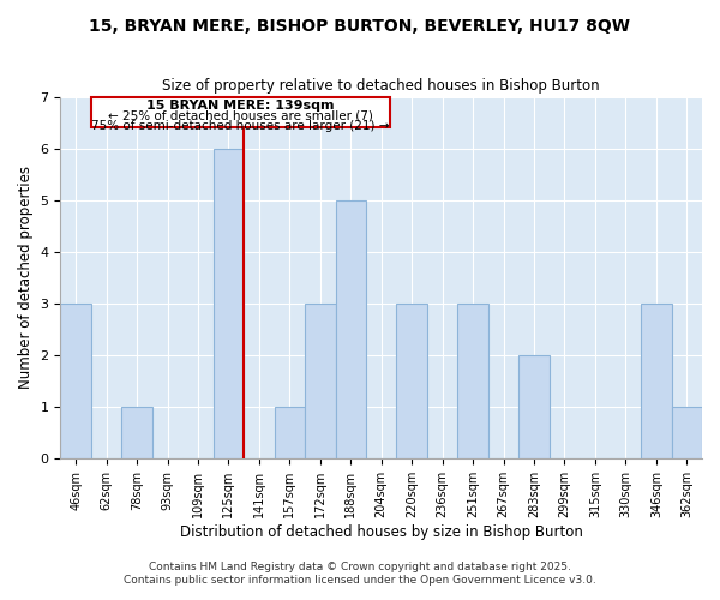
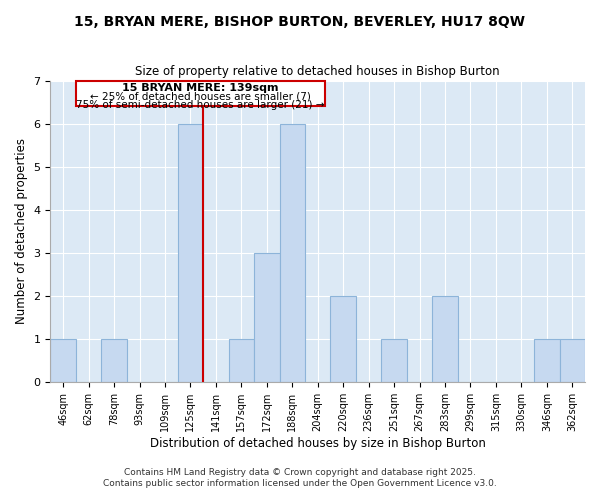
46sqm: 3 -> 1
188sqm: 5 -> 6
220sqm: 3 -> 2
251sqm: 3 -> 1
346sqm: 3 -> 1
